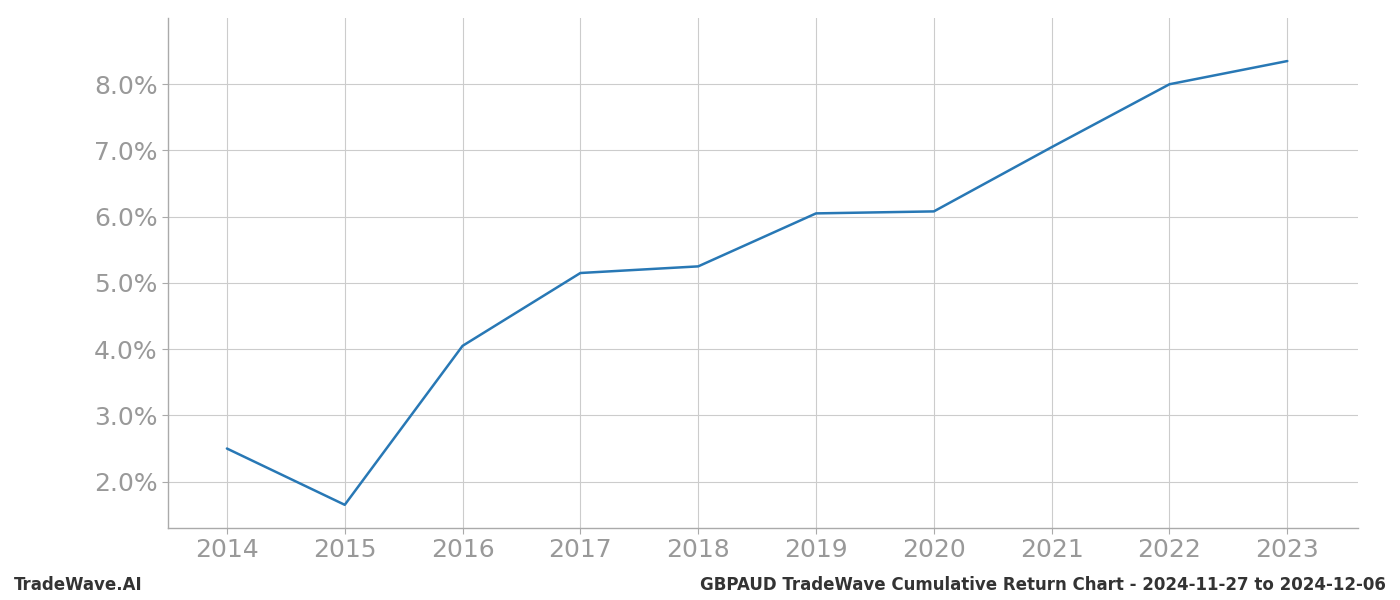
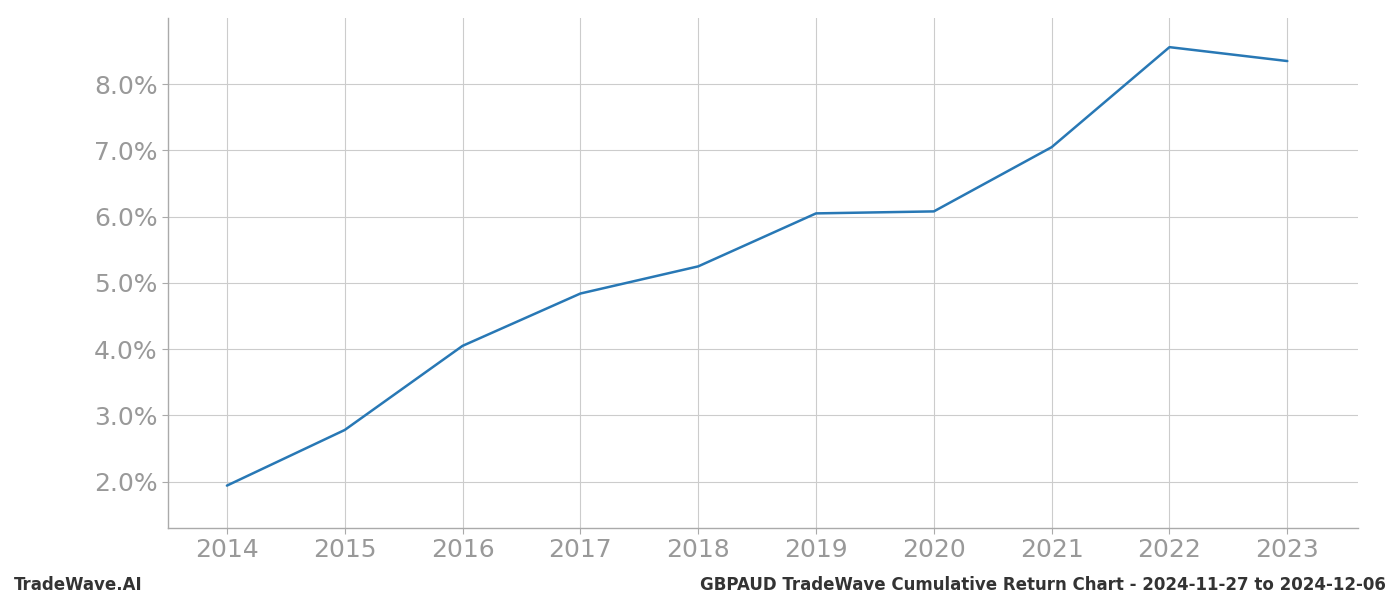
2014: 2.50% -> 1.94%
2015: 1.65% -> 2.78%
2017: 5.15% -> 4.84%
2022: 8.00% -> 8.56%
